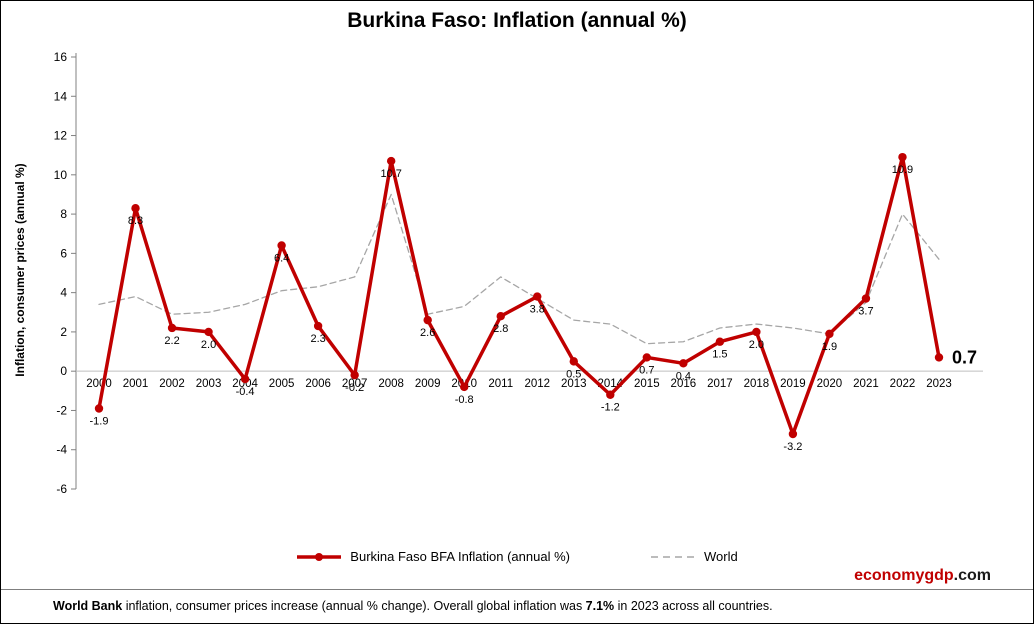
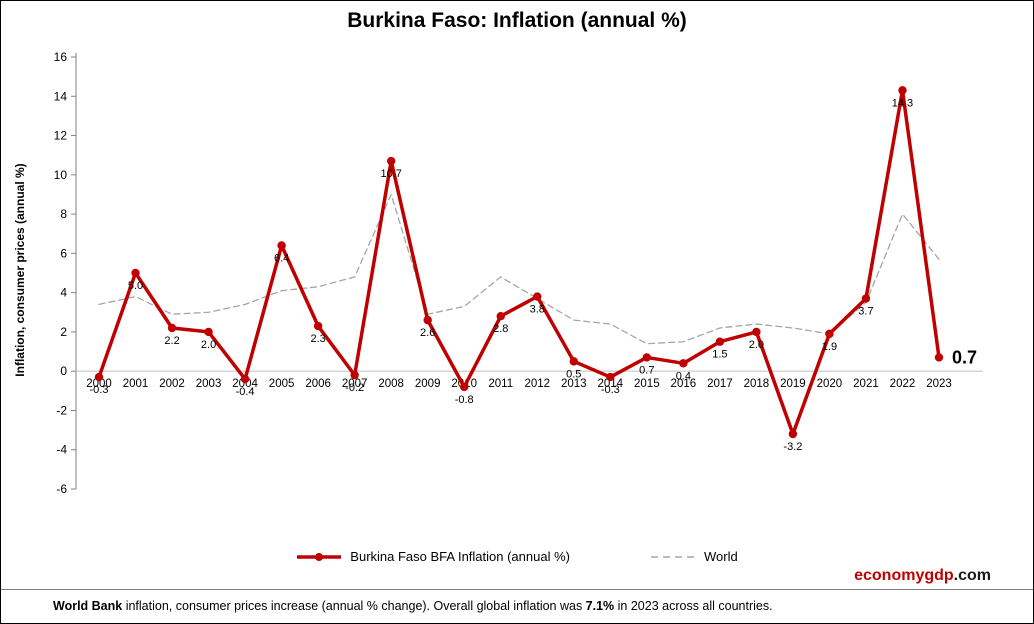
Burkina Faso BFA Inflation (annual %)/2000: -1.9 -> -0.3
Burkina Faso BFA Inflation (annual %)/2001: 8.3 -> 5.0
Burkina Faso BFA Inflation (annual %)/2014: -1.2 -> -0.3
Burkina Faso BFA Inflation (annual %)/2022: 10.9 -> 14.3
